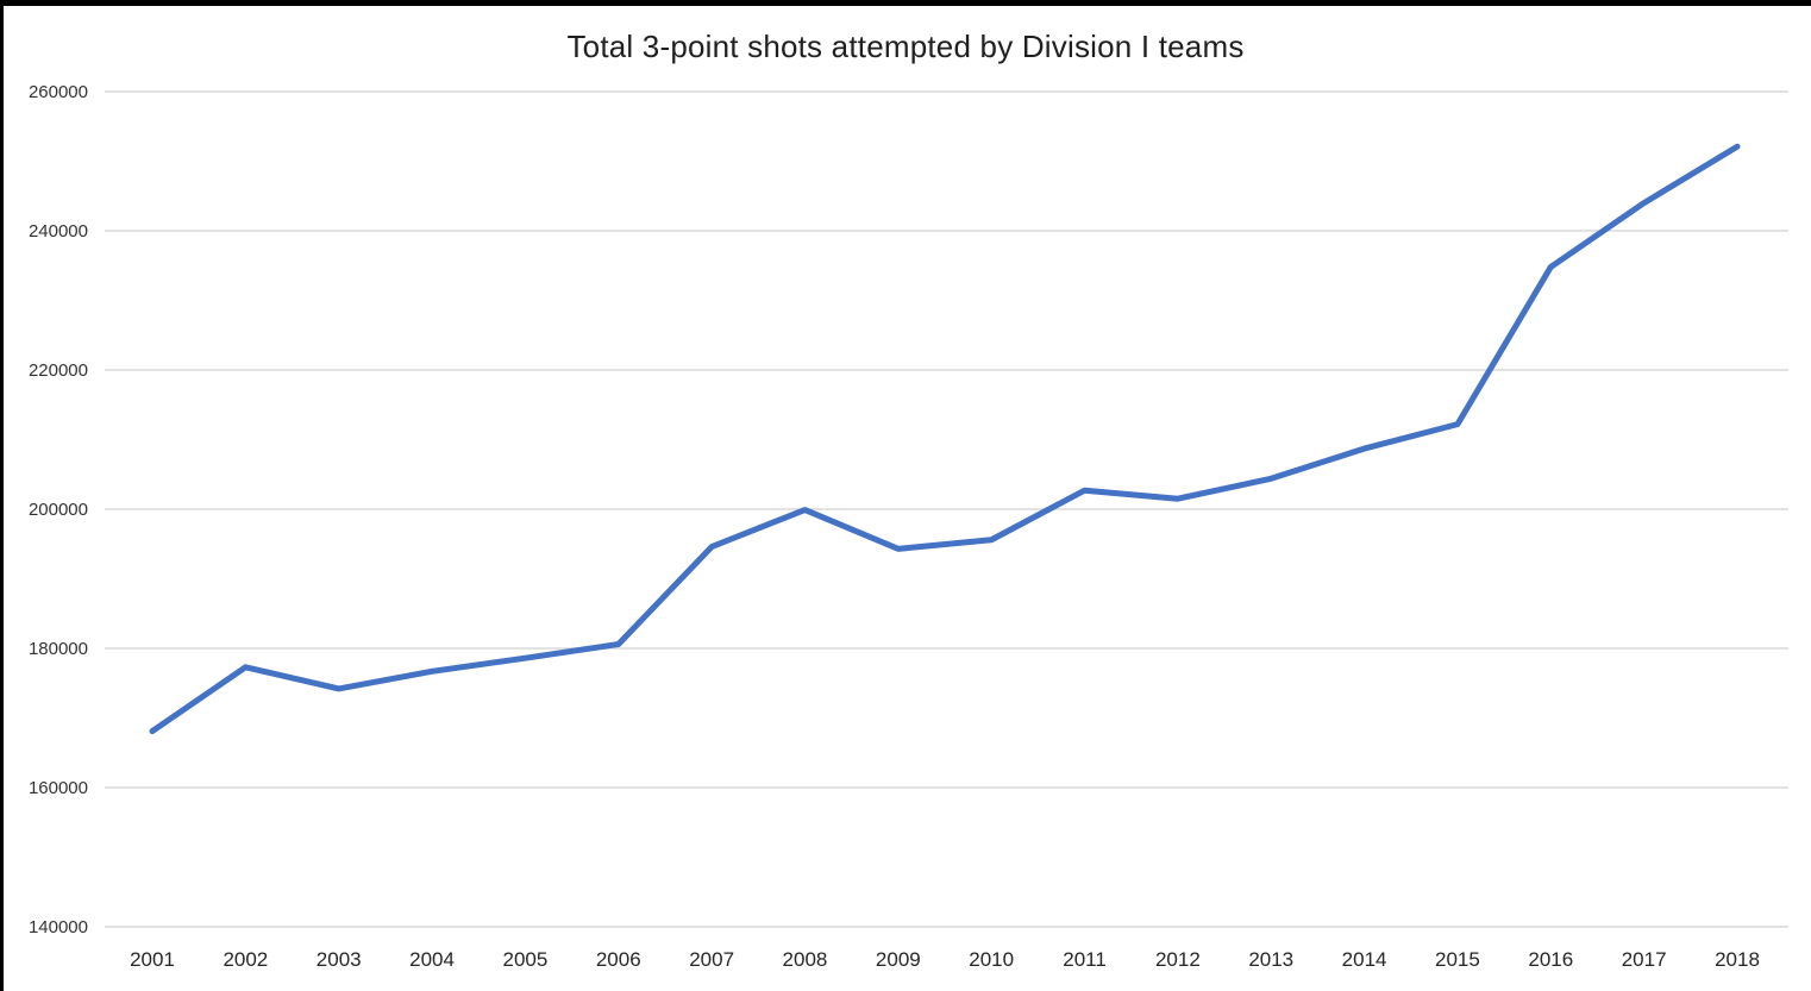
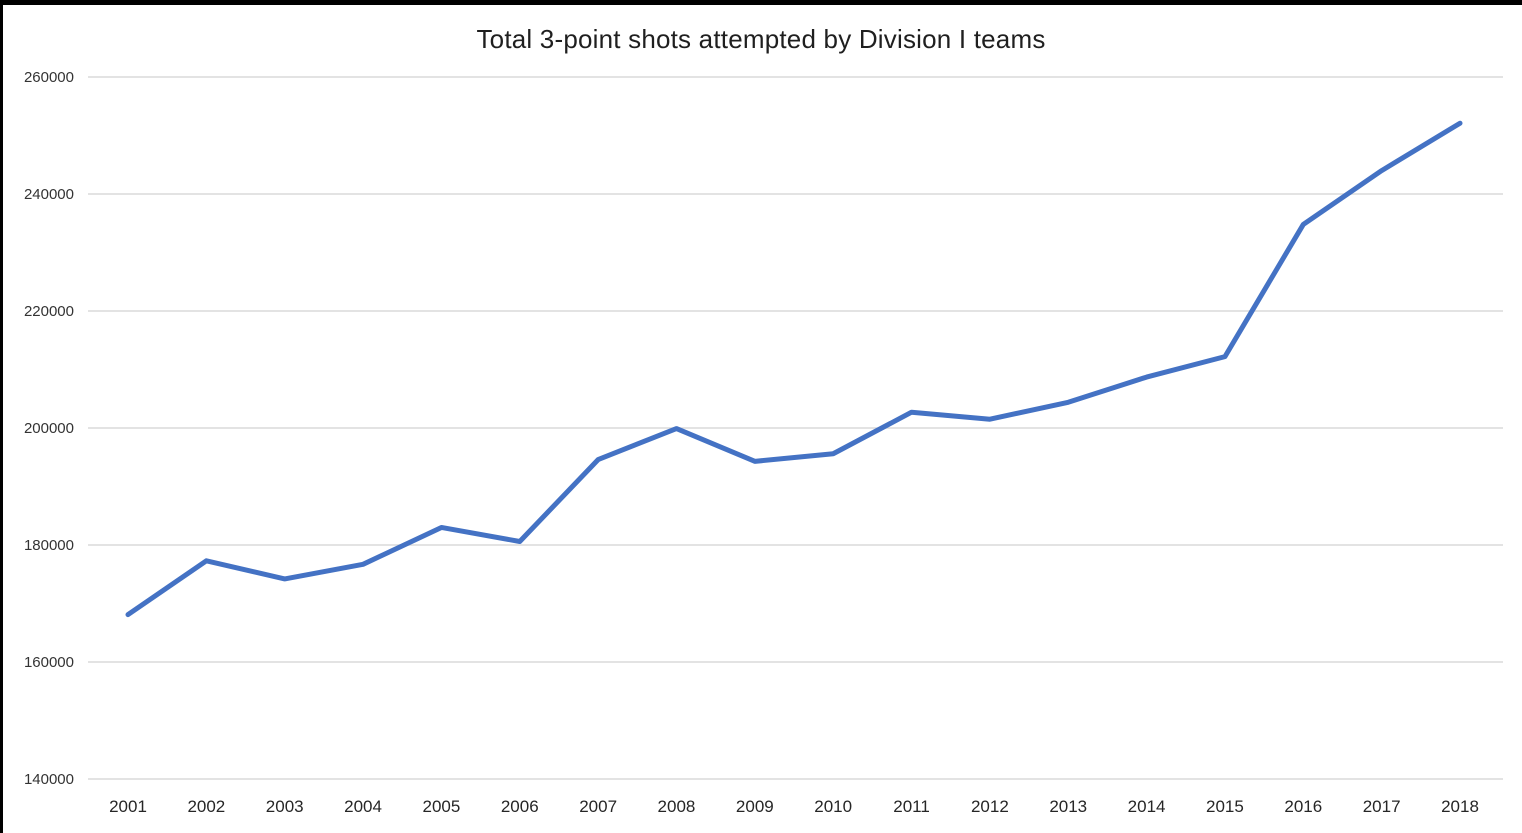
2005: 179000 -> 183000
